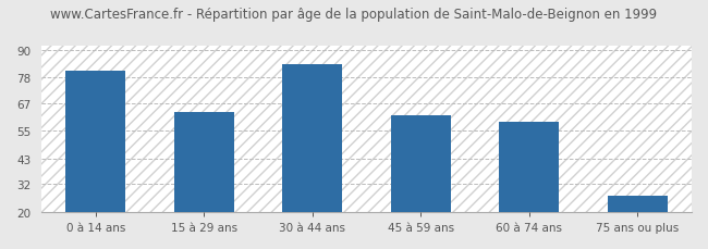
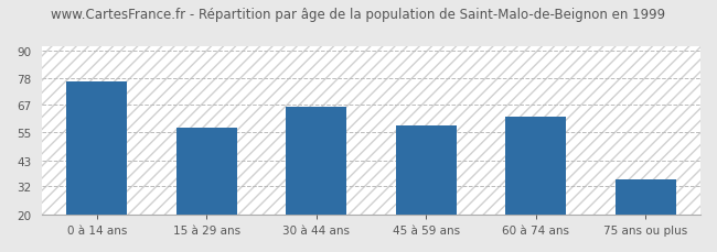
0 à 14 ans: 81 -> 77
15 à 29 ans: 63 -> 57
30 à 44 ans: 84 -> 66
45 à 59 ans: 62 -> 58
60 à 74 ans: 59 -> 62
75 ans ou plus: 27 -> 35
